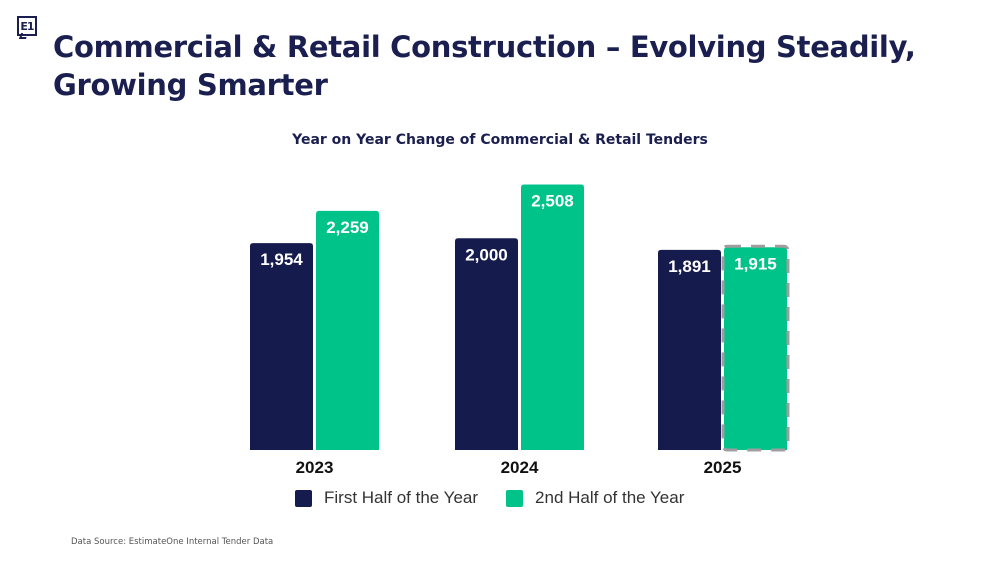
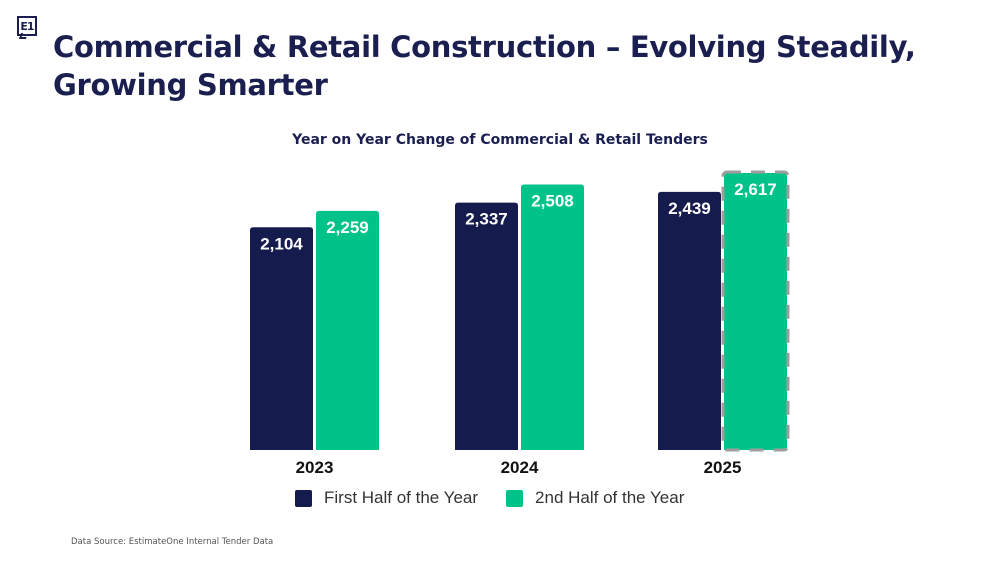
First Half of the Year/2023: 1,954 -> 2,104
First Half of the Year/2024: 2,000 -> 2,337
First Half of the Year/2025: 1,891 -> 2,439
2nd Half of the Year/2025: 1,915 -> 2,617
